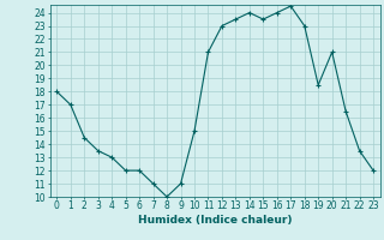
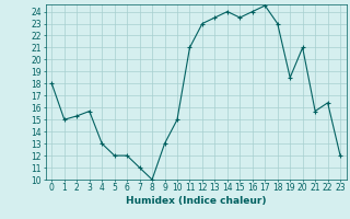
1: 17.0 -> 15.0
2: 14.5 -> 15.3
3: 13.5 -> 15.7
9: 11.0 -> 13.0
21: 16.5 -> 15.7
22: 13.5 -> 16.4
